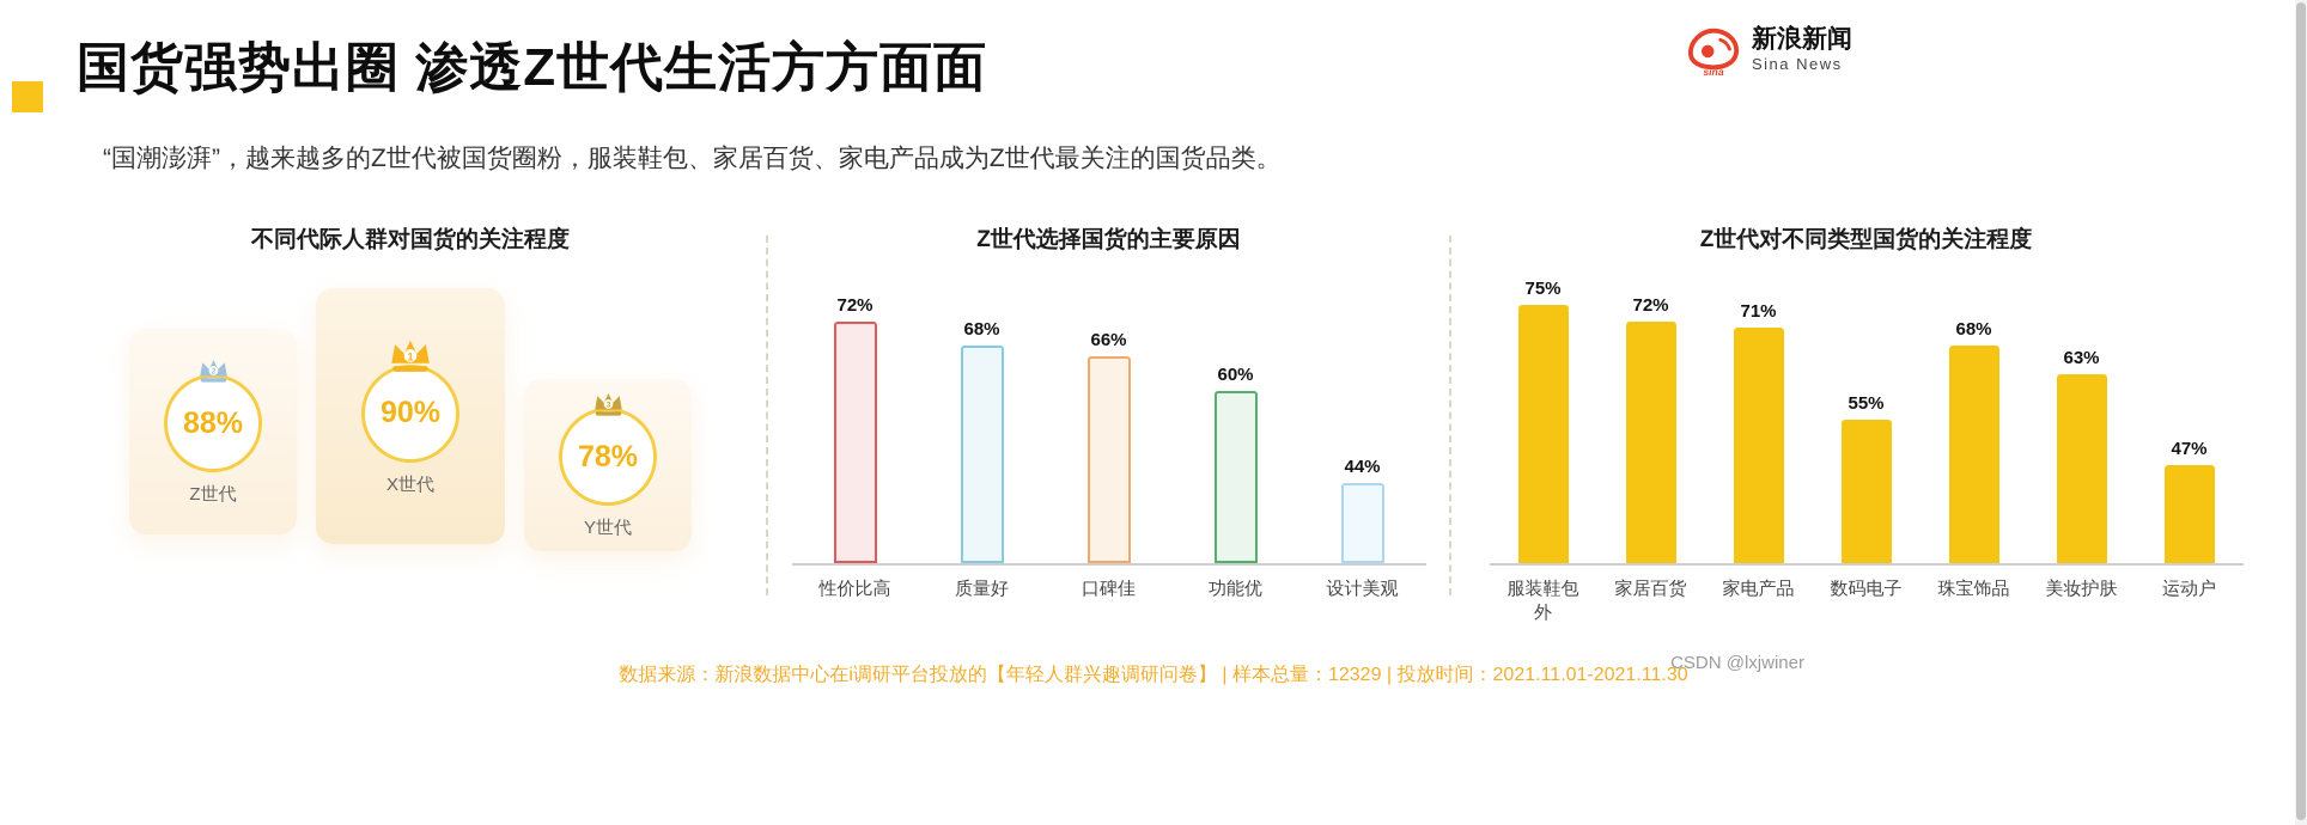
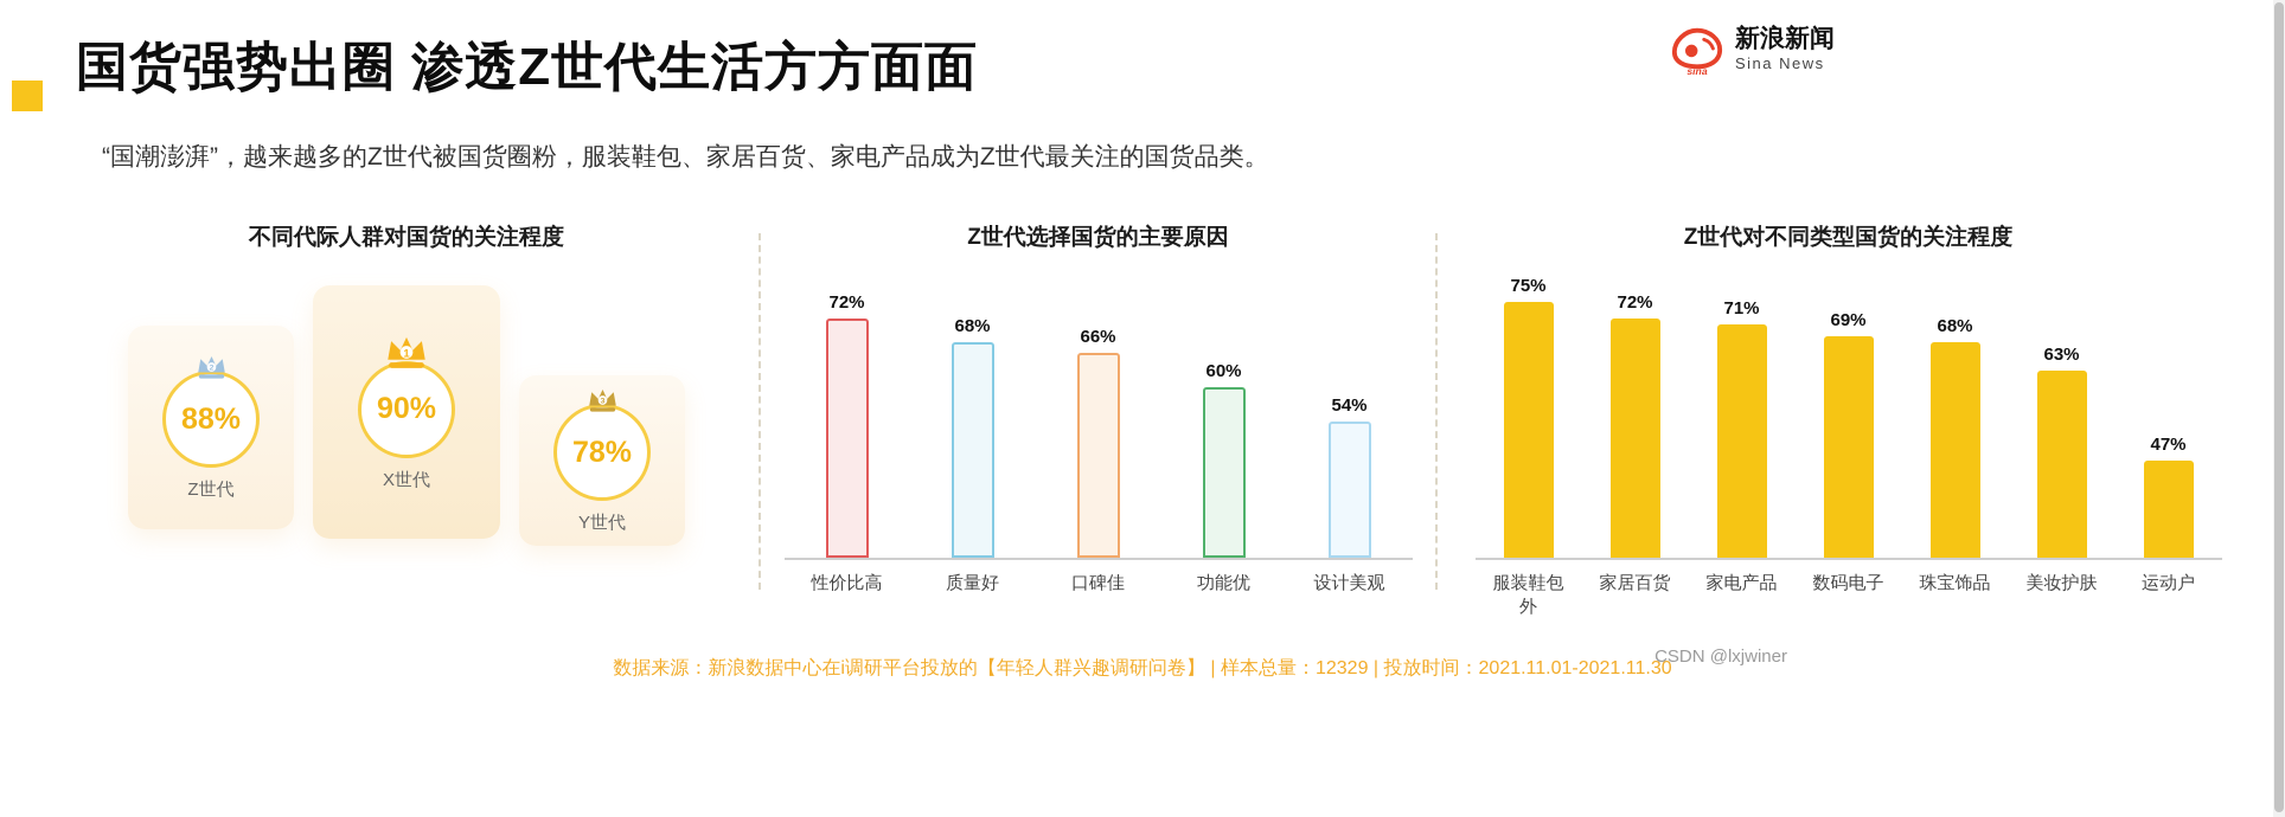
Z世代选择国货的主要原因/设计美观: 44% -> 54%
Z世代对不同类型国货的关注程度/数码电子: 55% -> 69%
